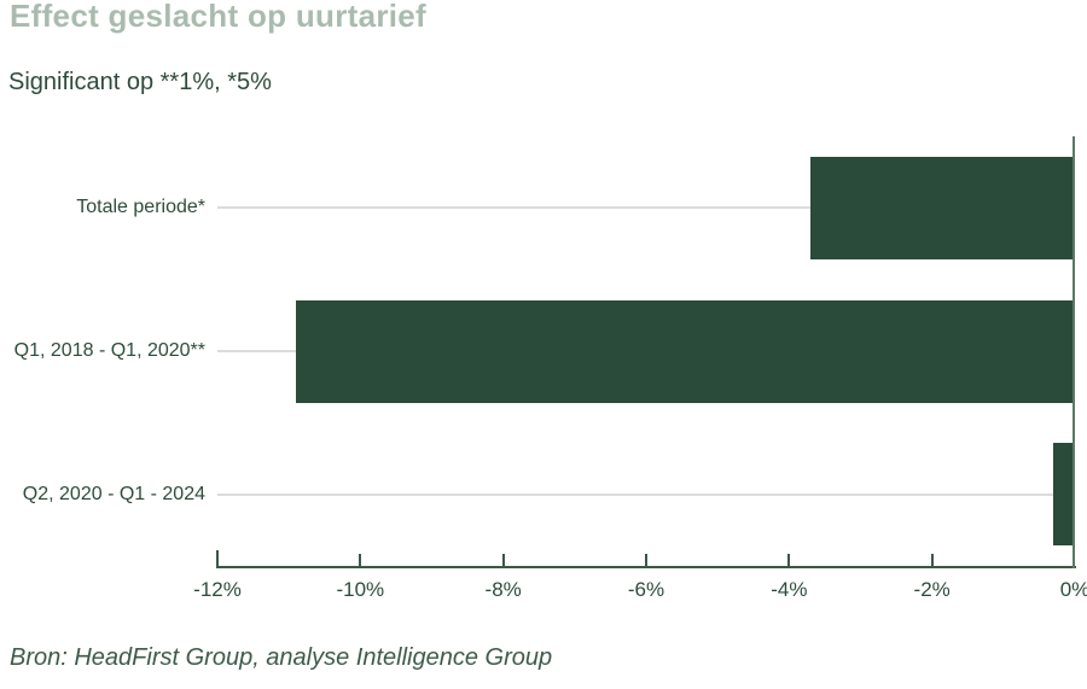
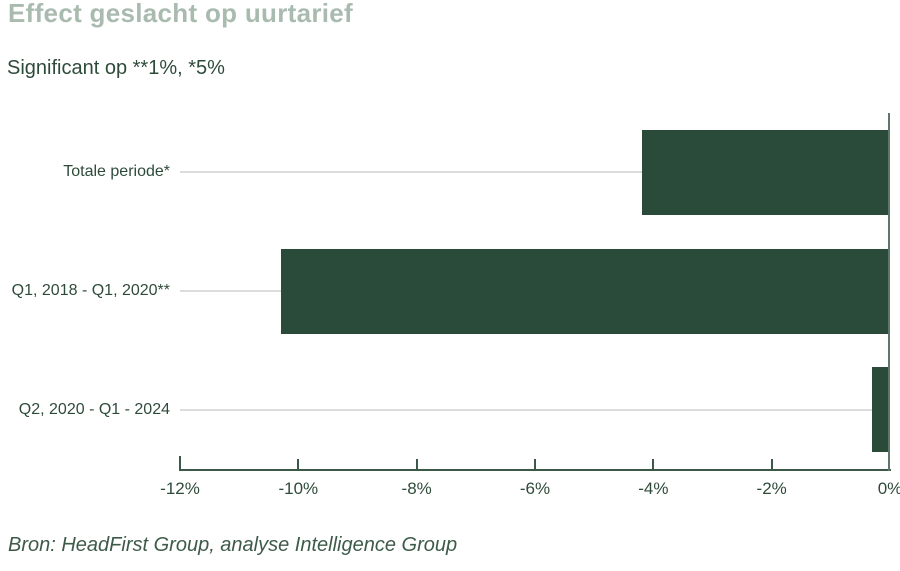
Totale periode*: -3.7% -> -4.2%
Q1, 2018 - Q1, 2020**: -10.9% -> -10.3%
